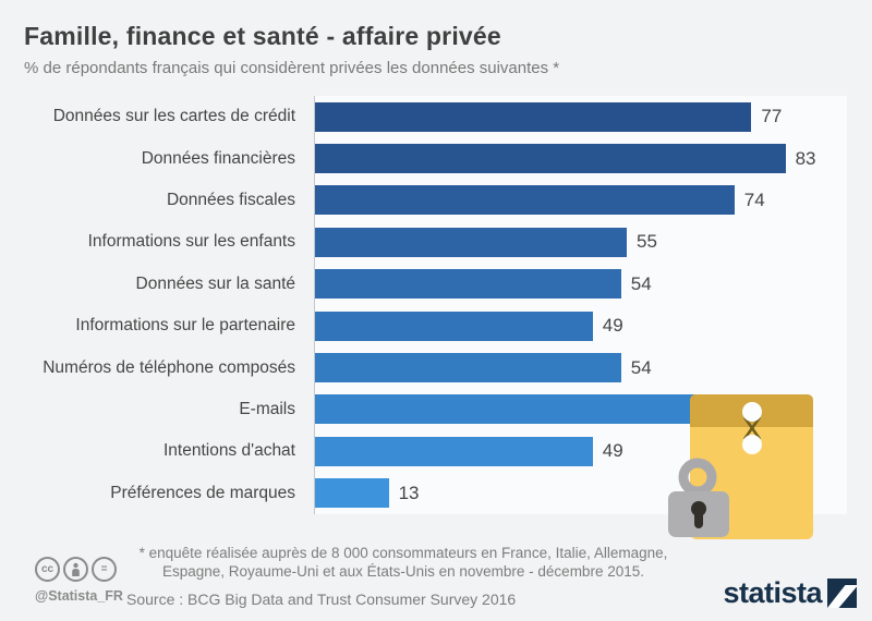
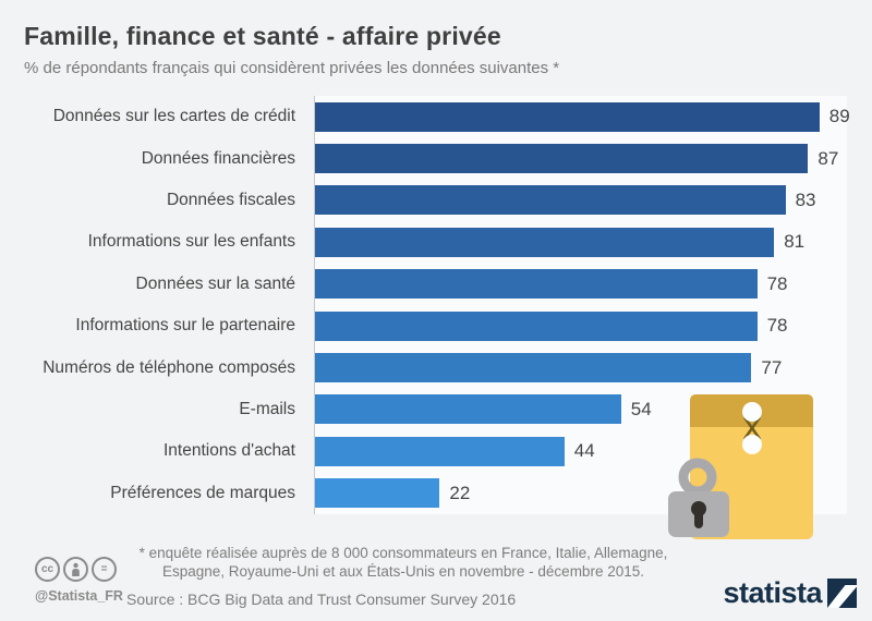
Données sur les cartes de crédit: 77 -> 89
Données financières: 83 -> 87
Données fiscales: 74 -> 83
Informations sur les enfants: 55 -> 81
Données sur la santé: 54 -> 78
Informations sur le partenaire: 49 -> 78
Numéros de téléphone composés: 54 -> 77
E-mails: 74 -> 54
Intentions d'achat: 49 -> 44
Préférences de marques: 13 -> 22
